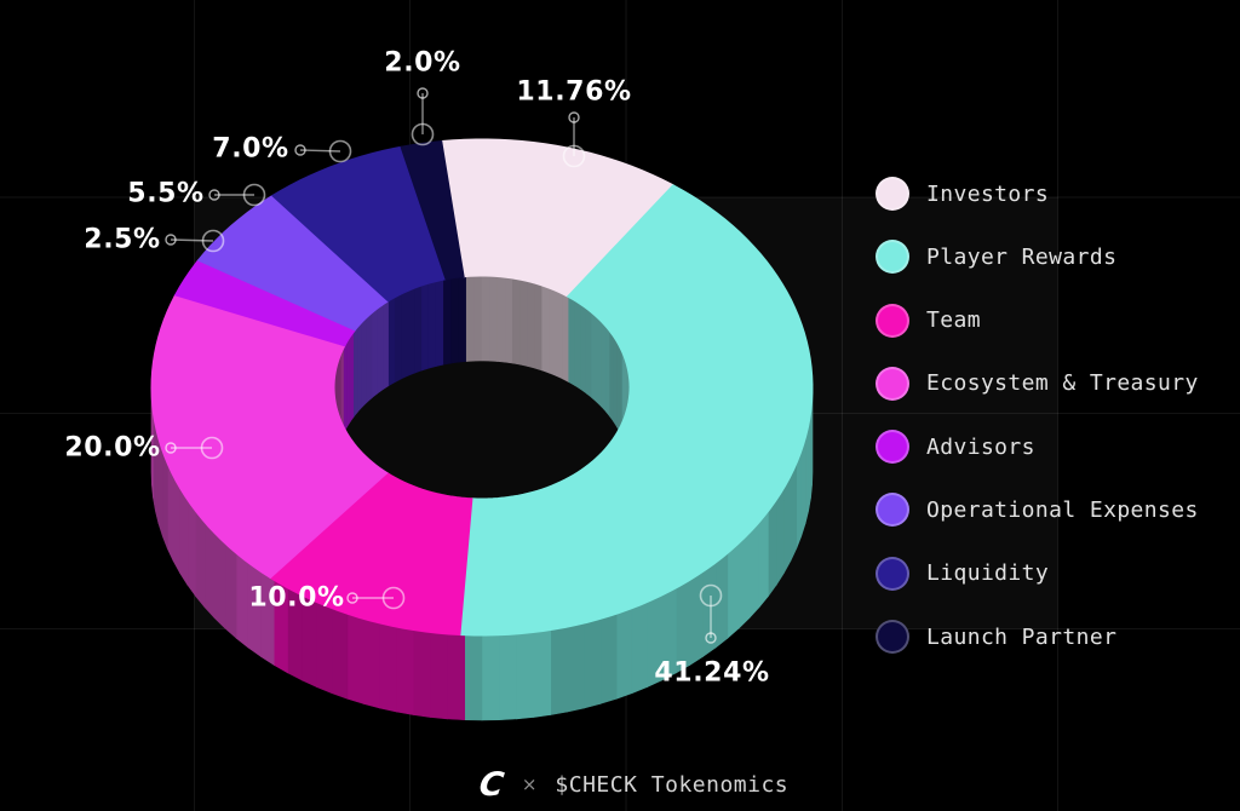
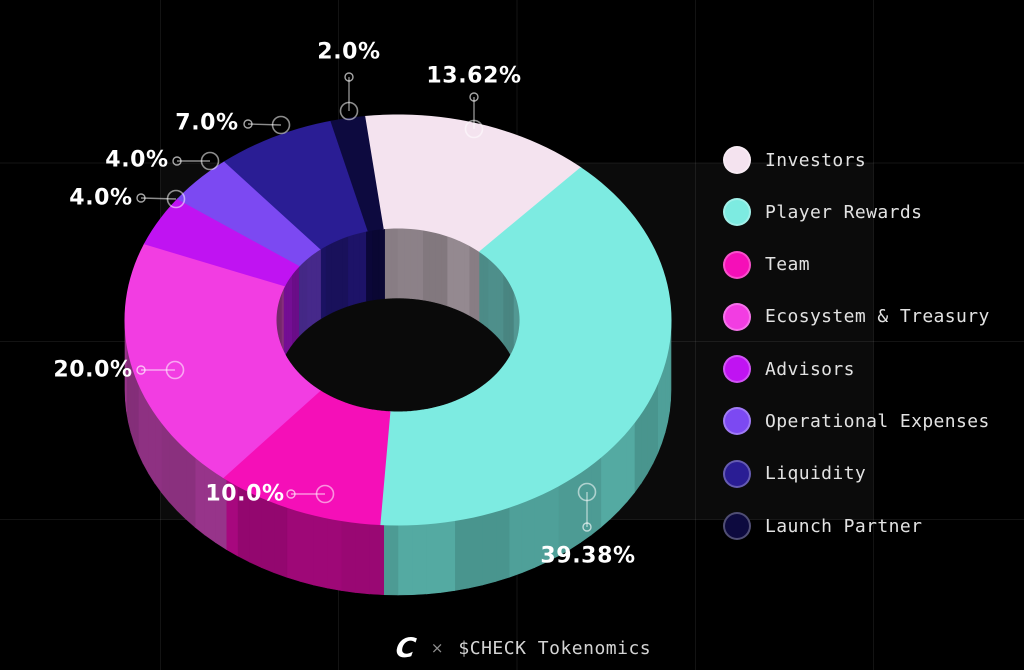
Investors: 11.76% -> 13.62%
Player Rewards: 41.24% -> 39.38%
Advisors: 2.5% -> 4.0%
Operational Expenses: 5.5% -> 4.0%
